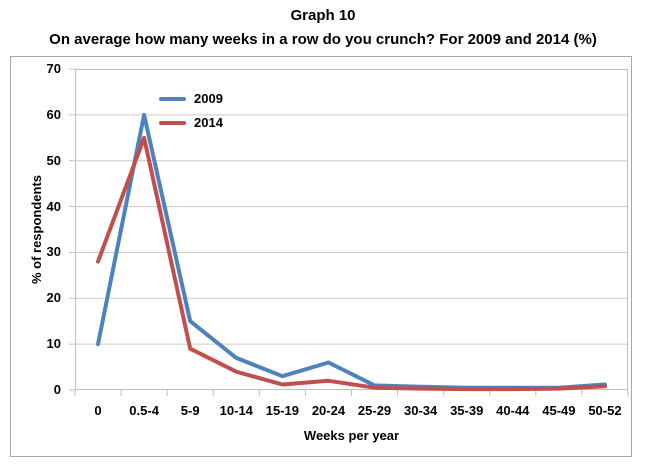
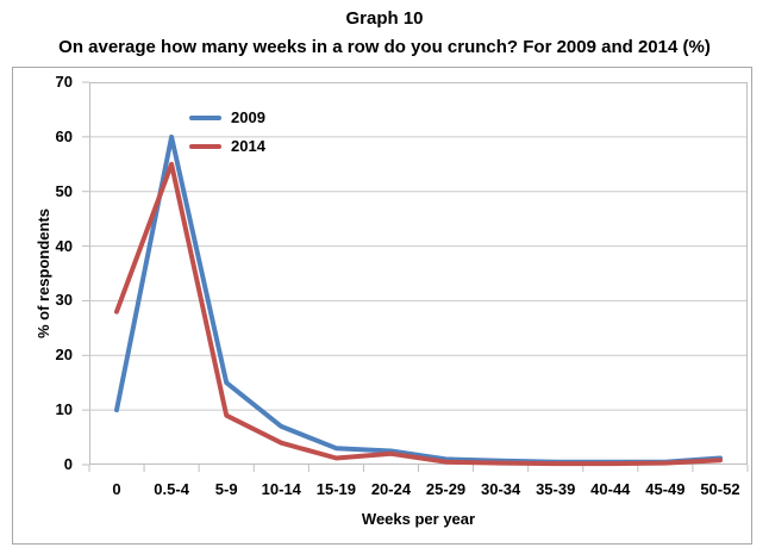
2009/20-24: 6 -> 2
